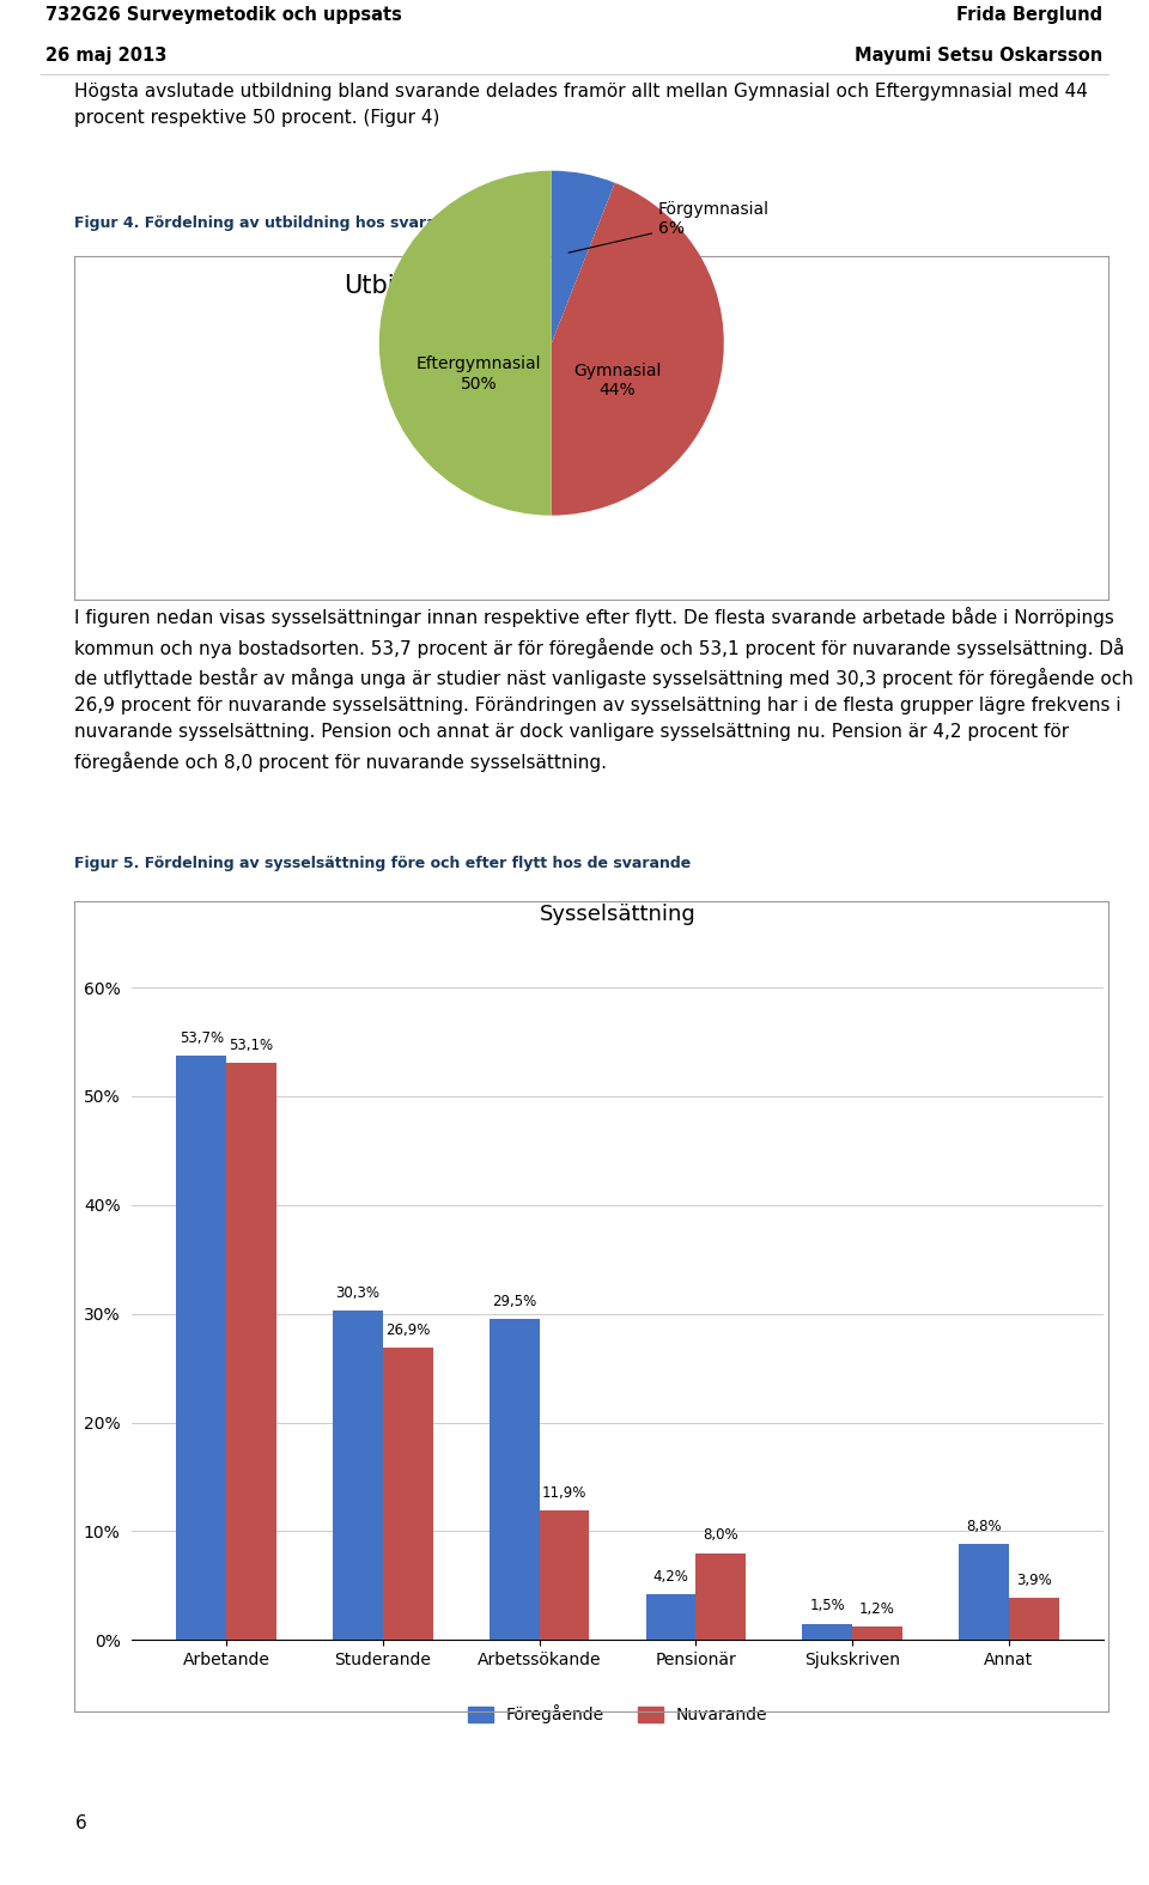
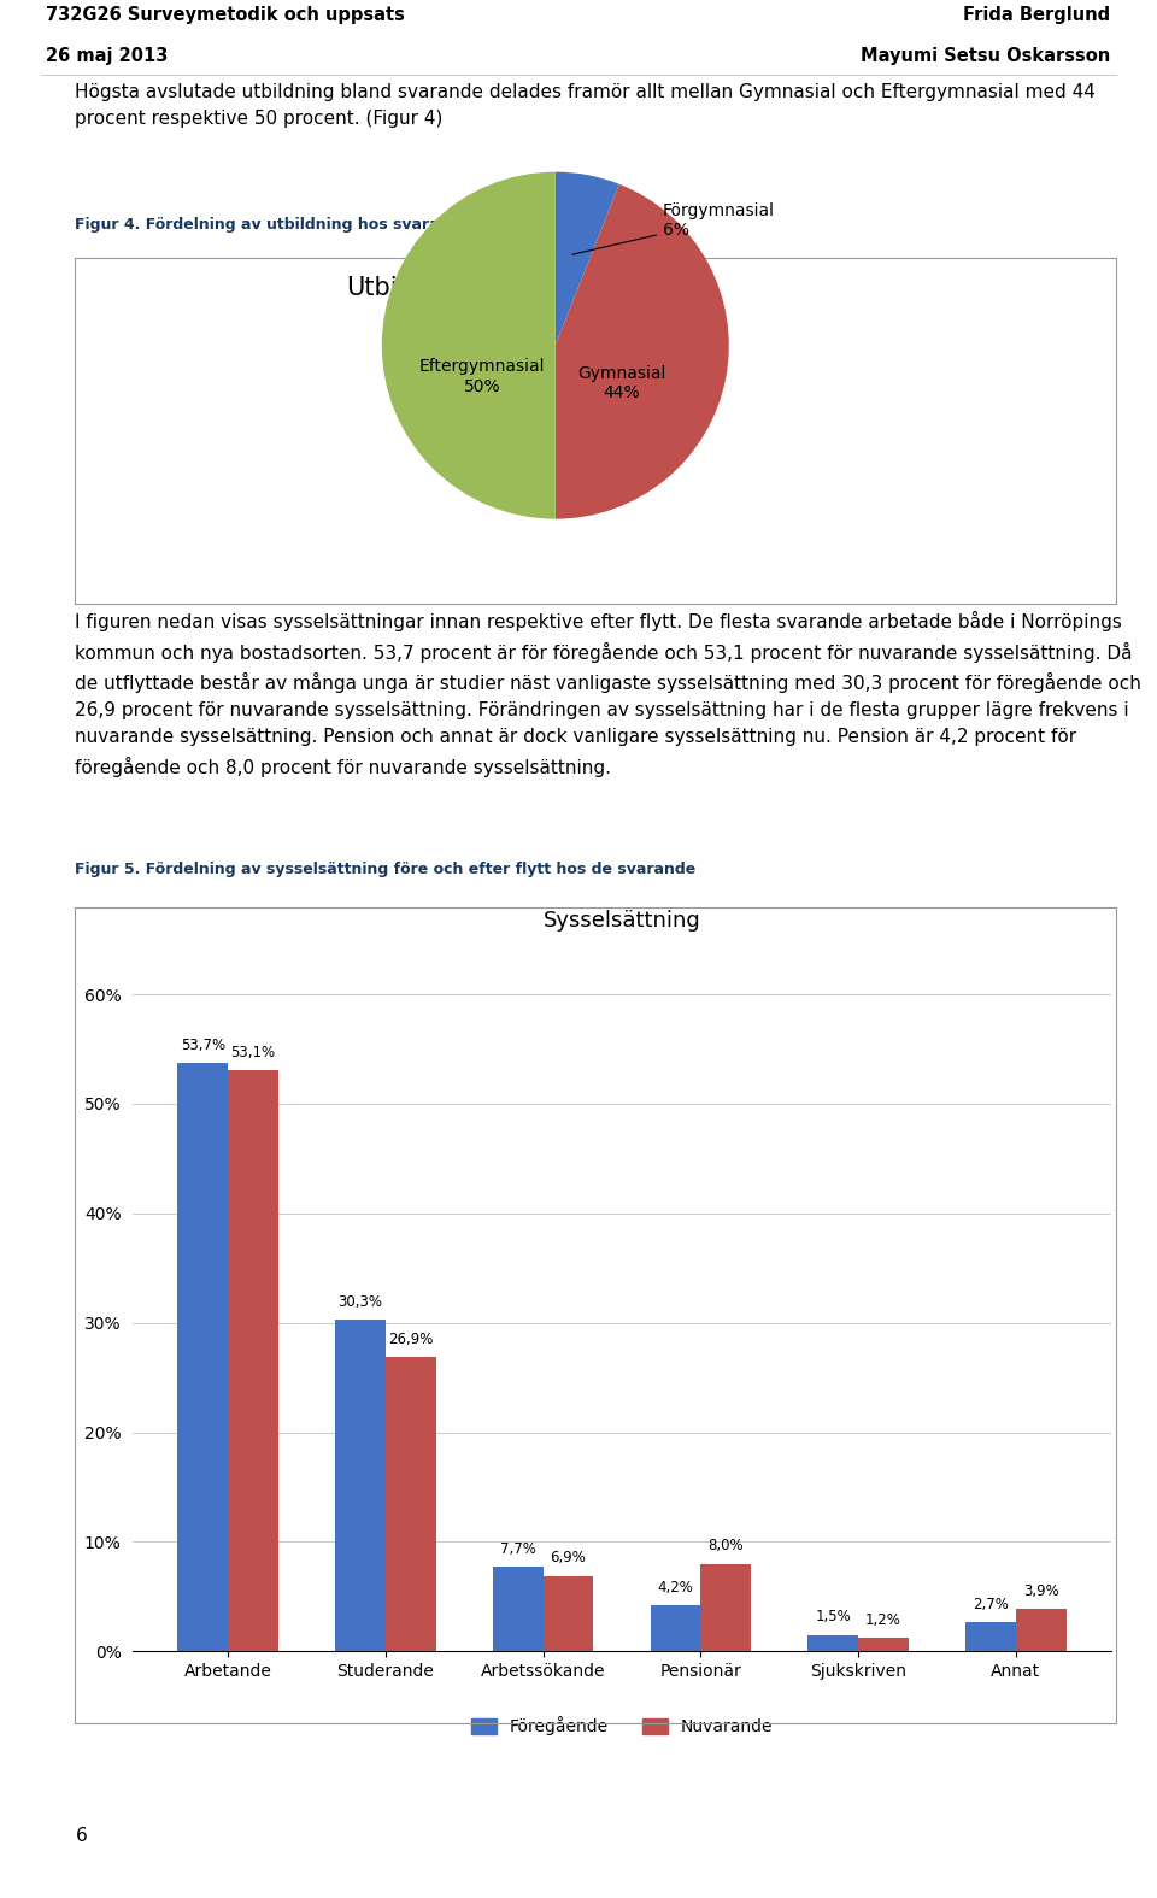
Föregående/Arbetssökande: 29,5% -> 7,7%
Nuvarande/Arbetssökande: 11,9% -> 6,9%
Föregående/Annat: 8,8% -> 2,7%
